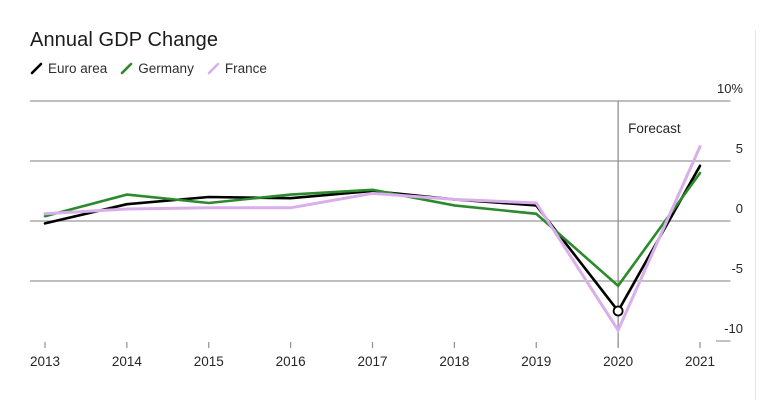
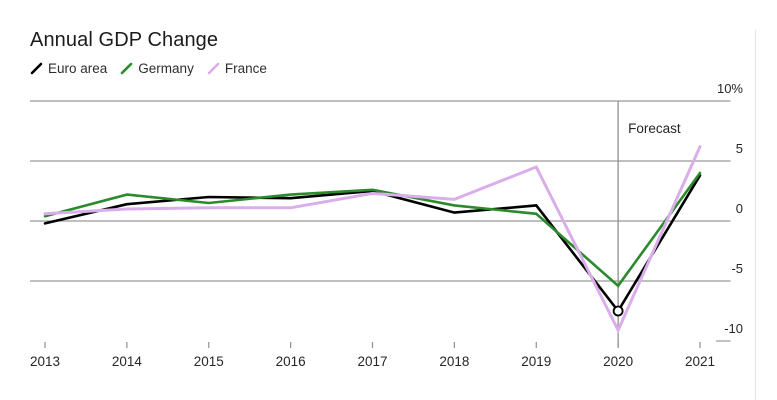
Euro area/2018: 1.8% -> 0.7%
France/2019: 1.5% -> 4.5%
Euro area/2021: 4.6% -> 3.8%
